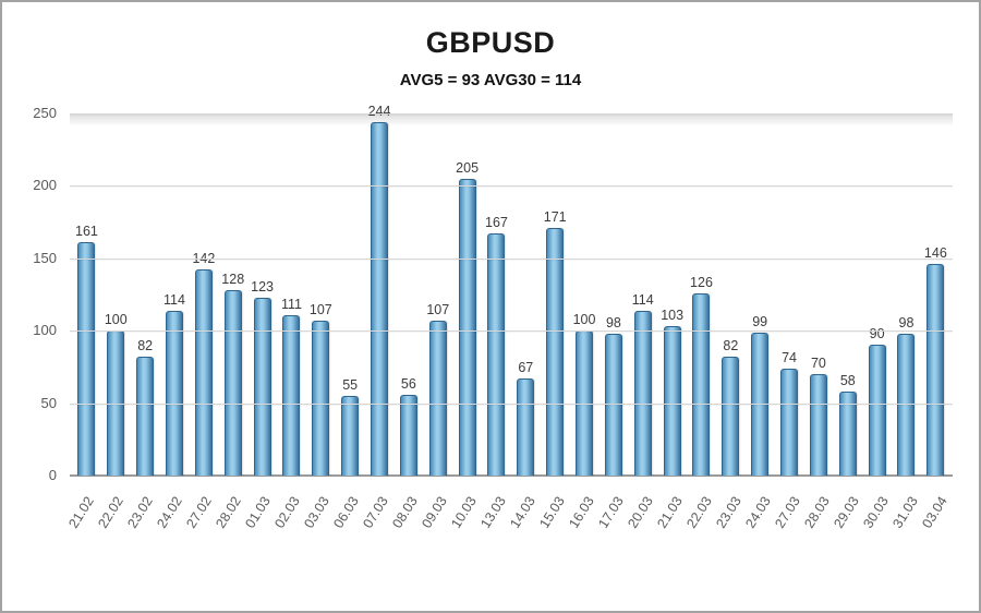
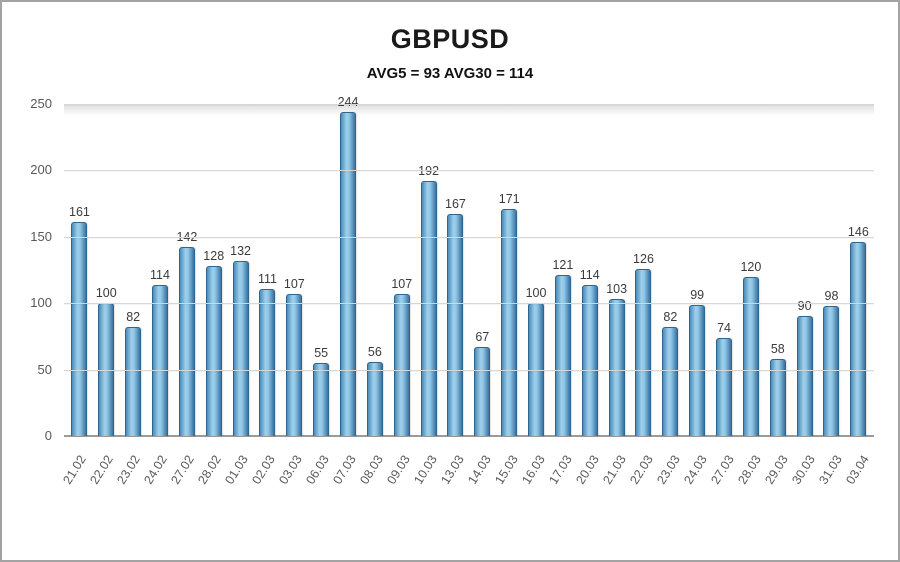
01.03: 123 -> 132
10.03: 205 -> 192
17.03: 98 -> 121
28.03: 70 -> 120
